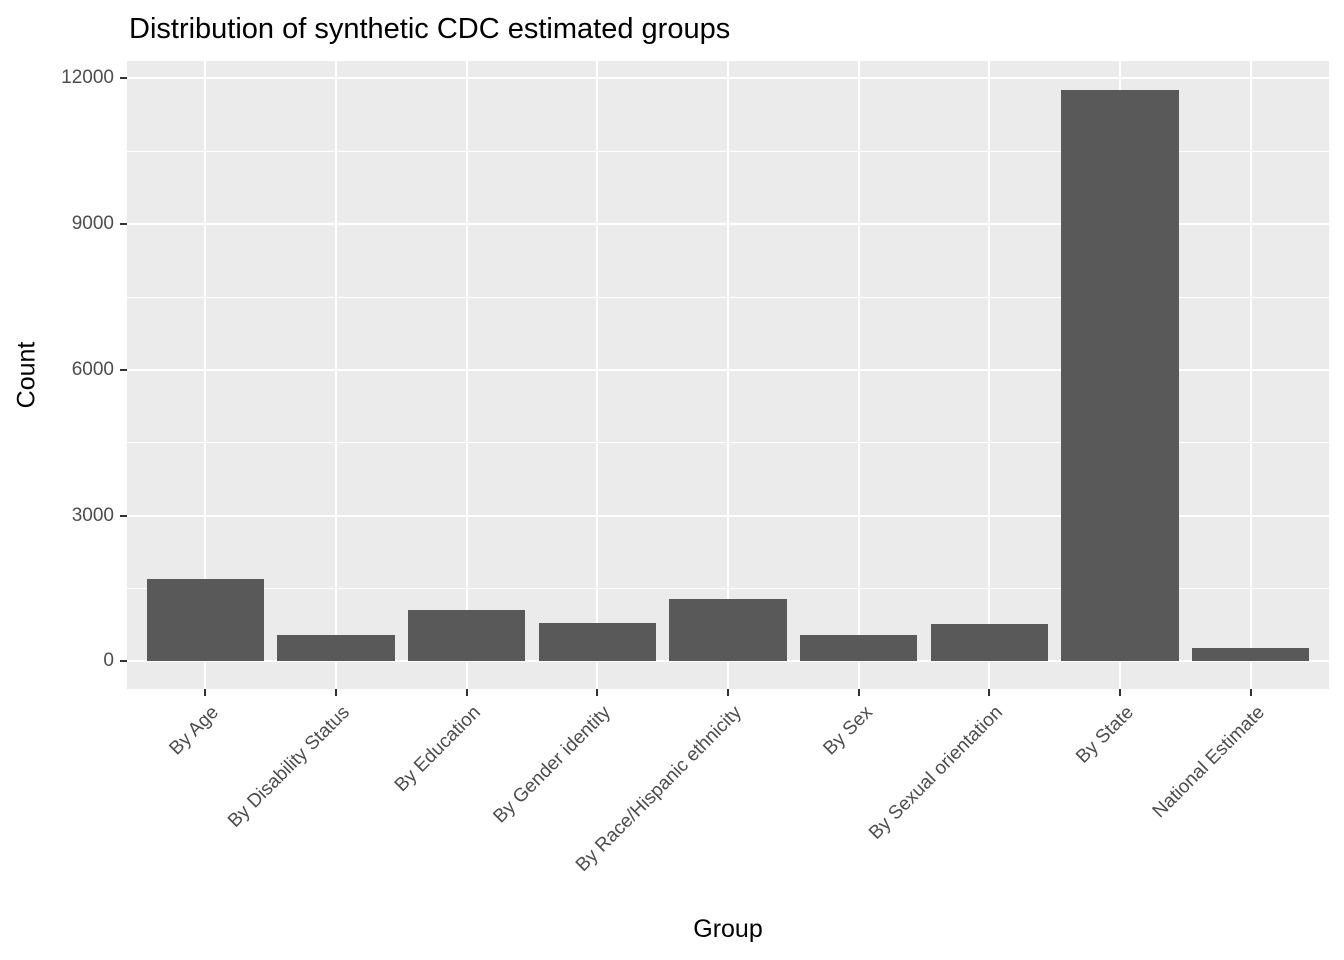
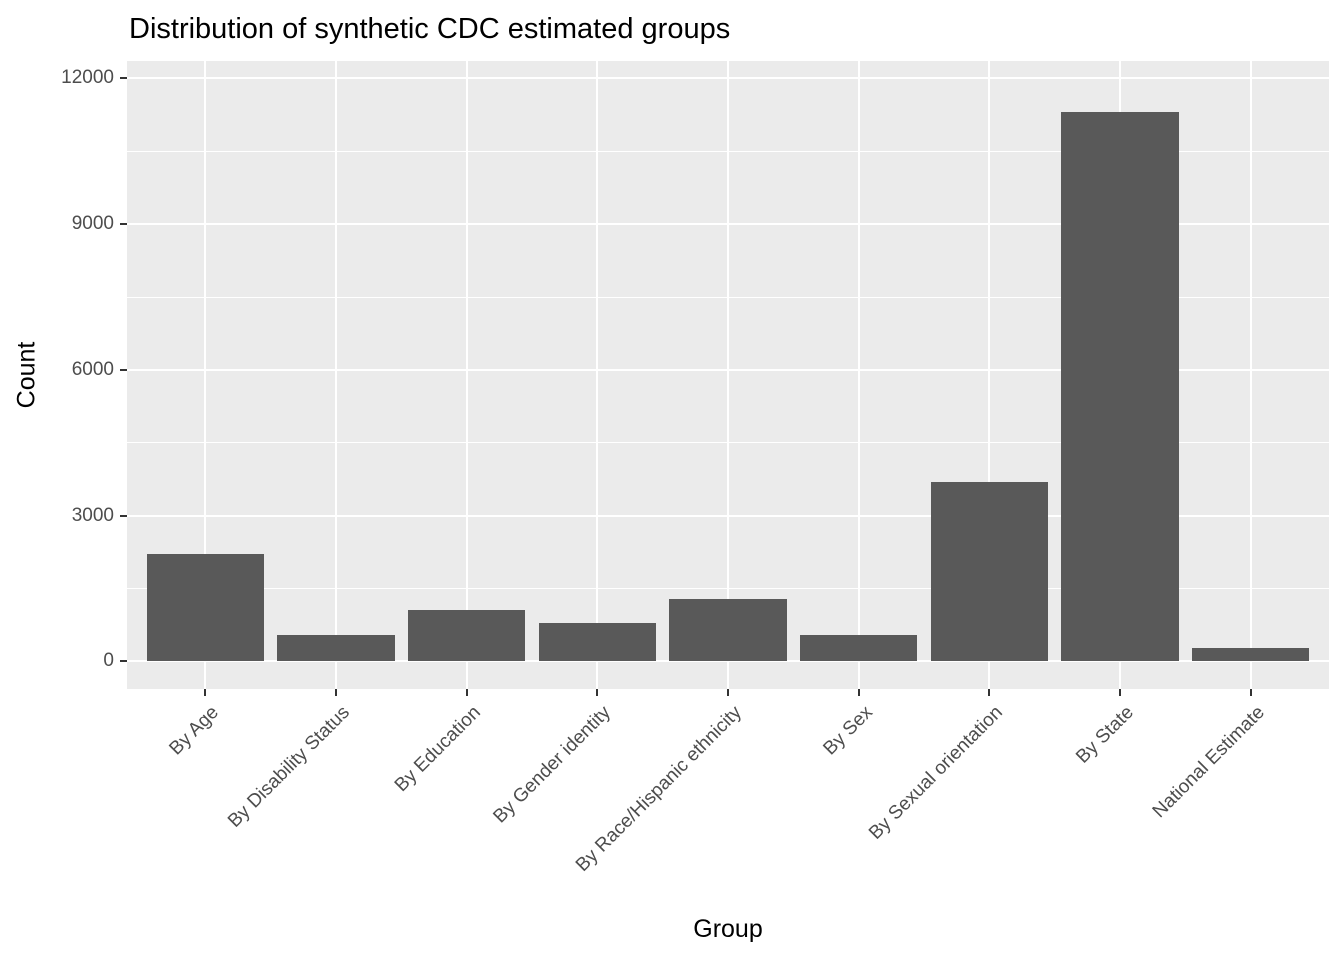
By Age: 1700 -> 2200
By Sexual orientation: 800 -> 3700
By State: 11800 -> 11300
